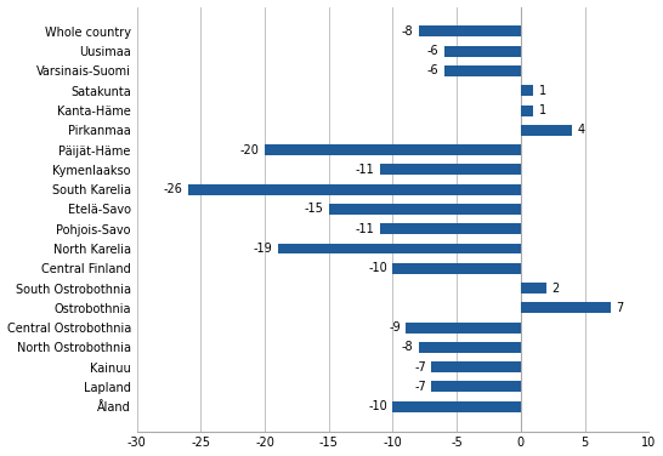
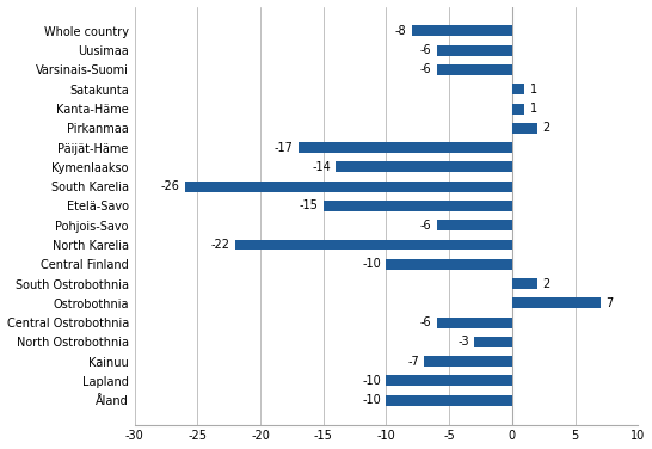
Pirkanmaa: 4 -> 2
Päijät-Häme: -20 -> -17
Kymenlaakso: -11 -> -14
Pohjois-Savo: -11 -> -6
North Karelia: -19 -> -22
Central Ostrobothnia: -9 -> -6
North Ostrobothnia: -8 -> -3
Lapland: -7 -> -10
